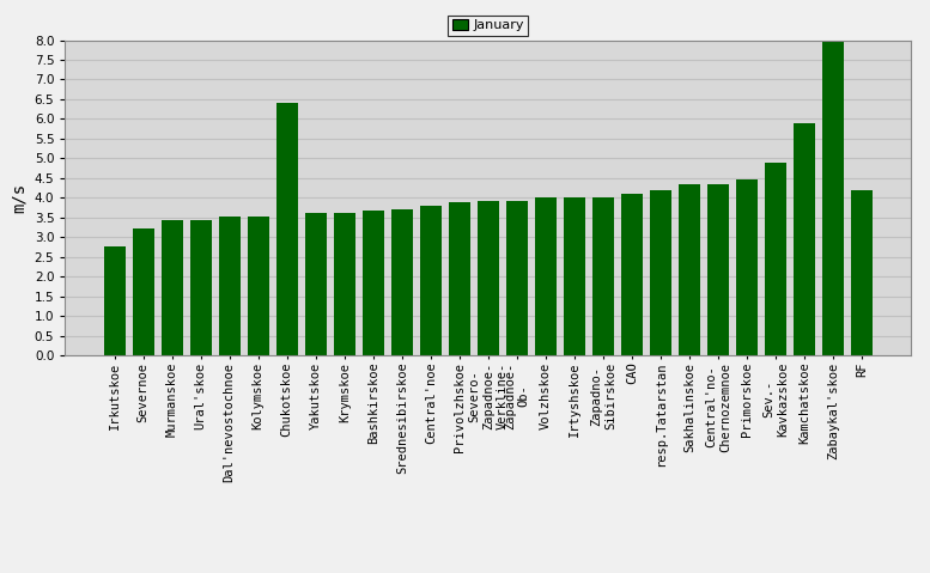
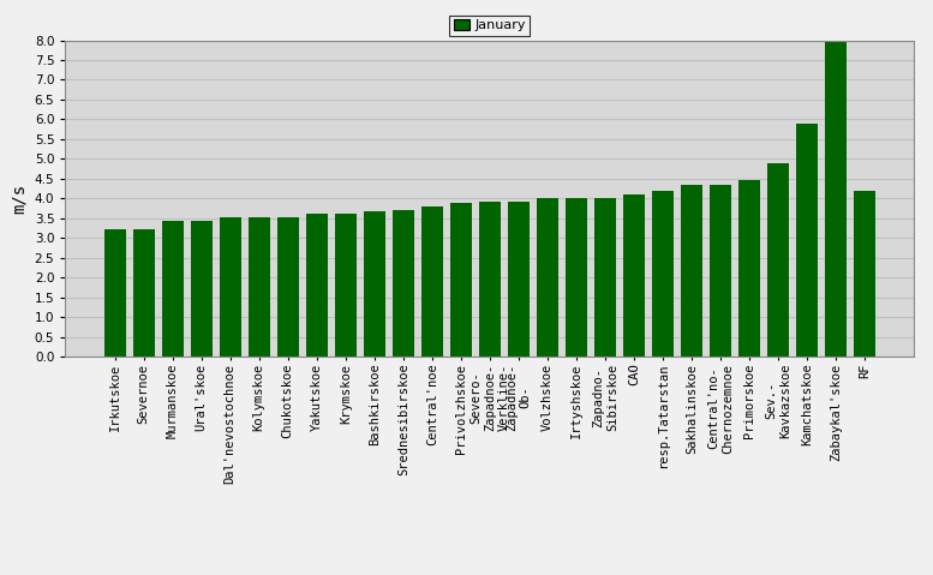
Irkutskoe: 2.75 -> 3.22
Chukotskoe: 6.40 -> 3.52
